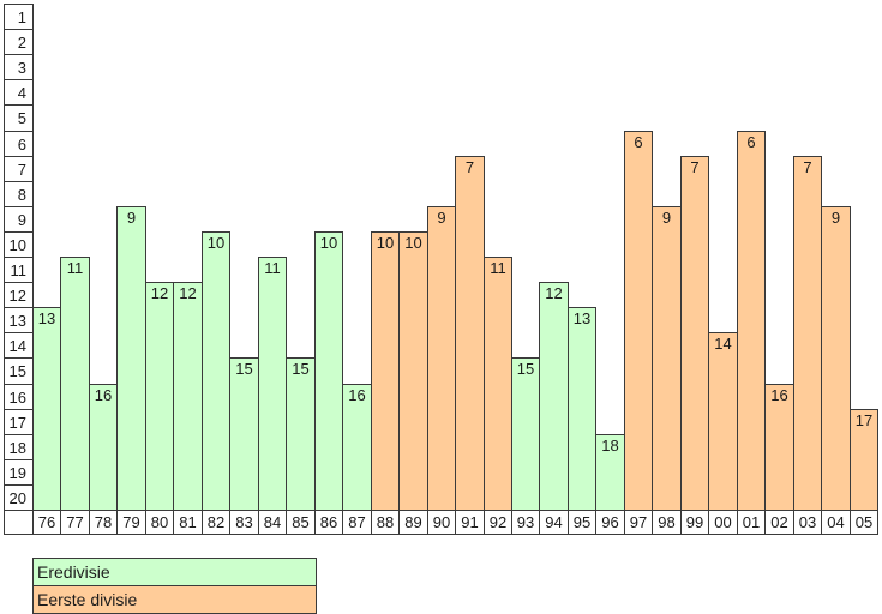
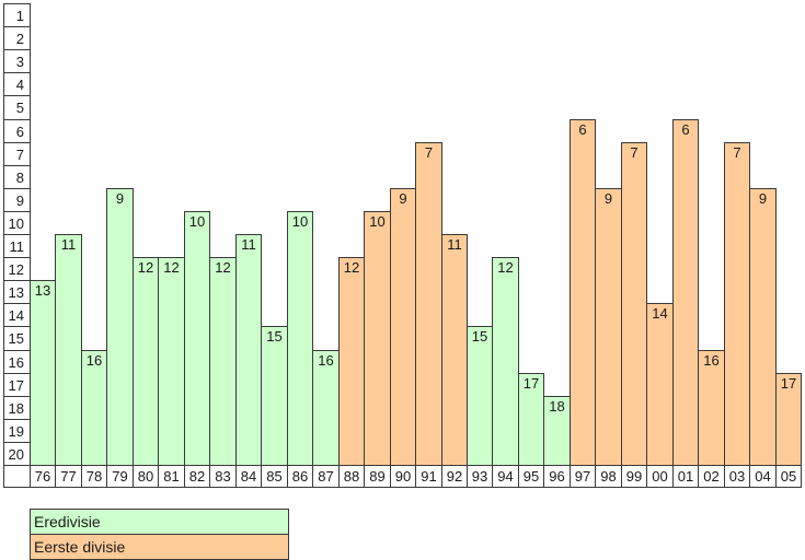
83: 15 -> 12
88: 10 -> 12
95: 13 -> 17
